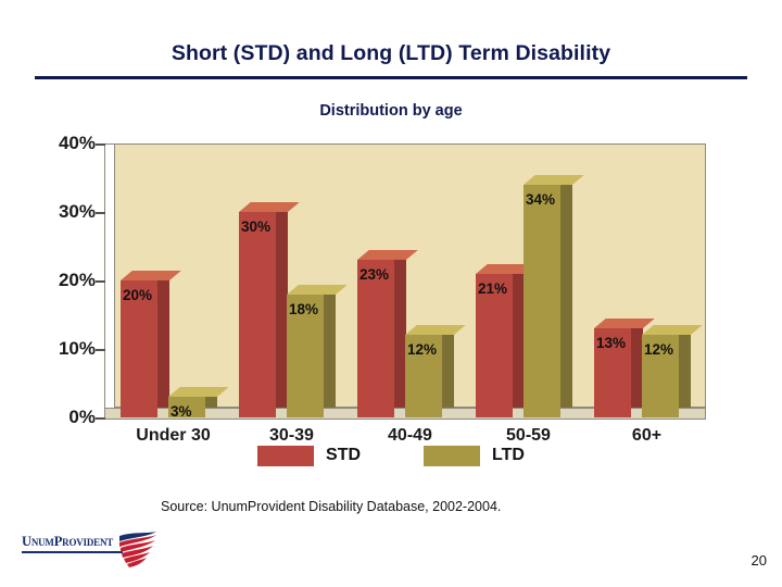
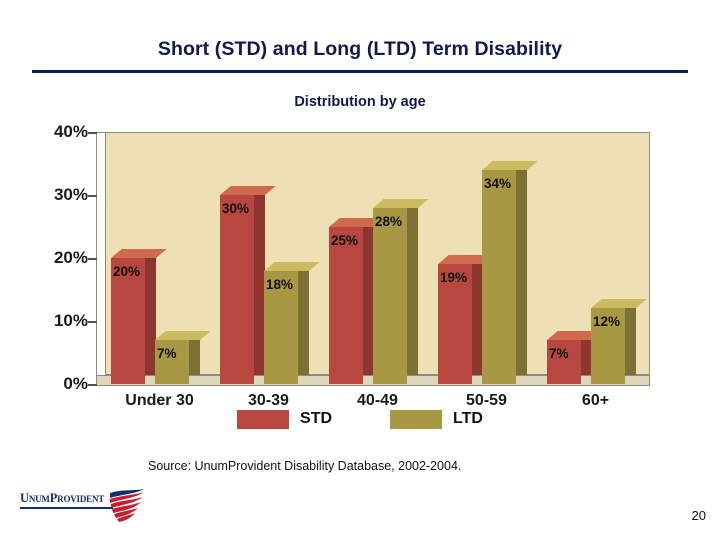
LTD/Under 30: 3% -> 7%
STD/40-49: 23% -> 25%
LTD/40-49: 12% -> 28%
STD/50-59: 21% -> 19%
STD/60+: 13% -> 7%
